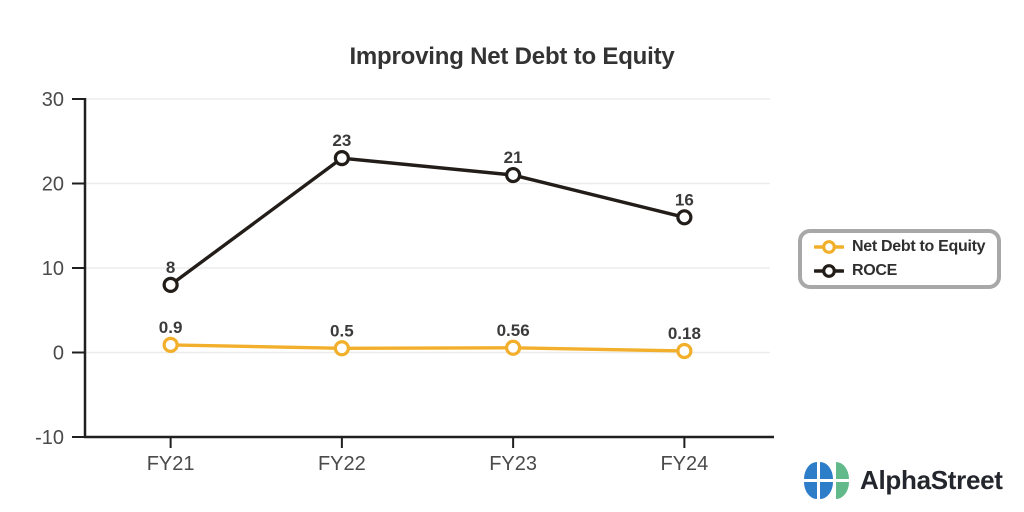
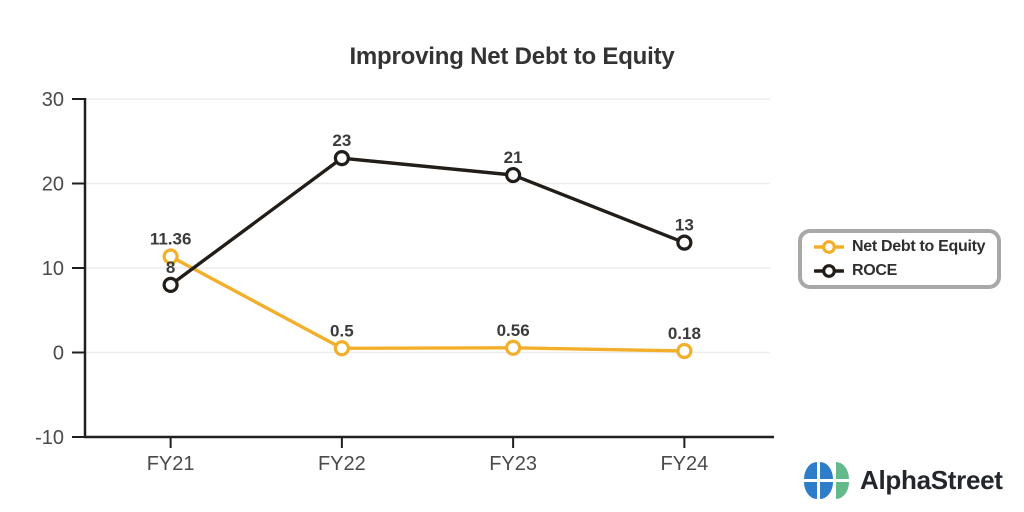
Net Debt to Equity/FY21: 0.9 -> 11.36
ROCE/FY24: 16 -> 13
